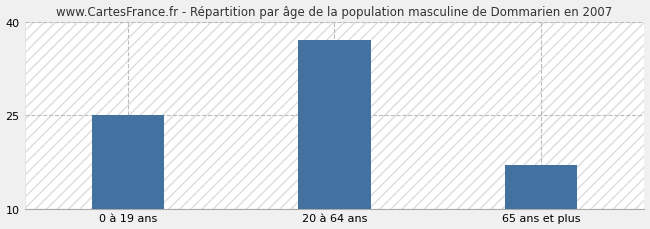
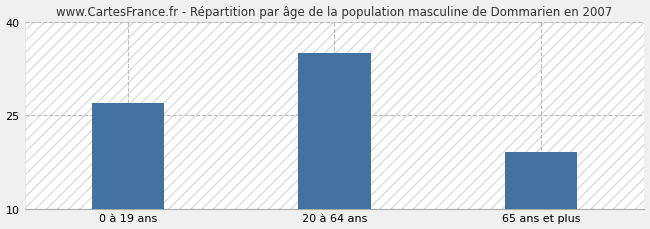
0 à 19 ans: 25 -> 27
20 à 64 ans: 37 -> 35
65 ans et plus: 17 -> 19
